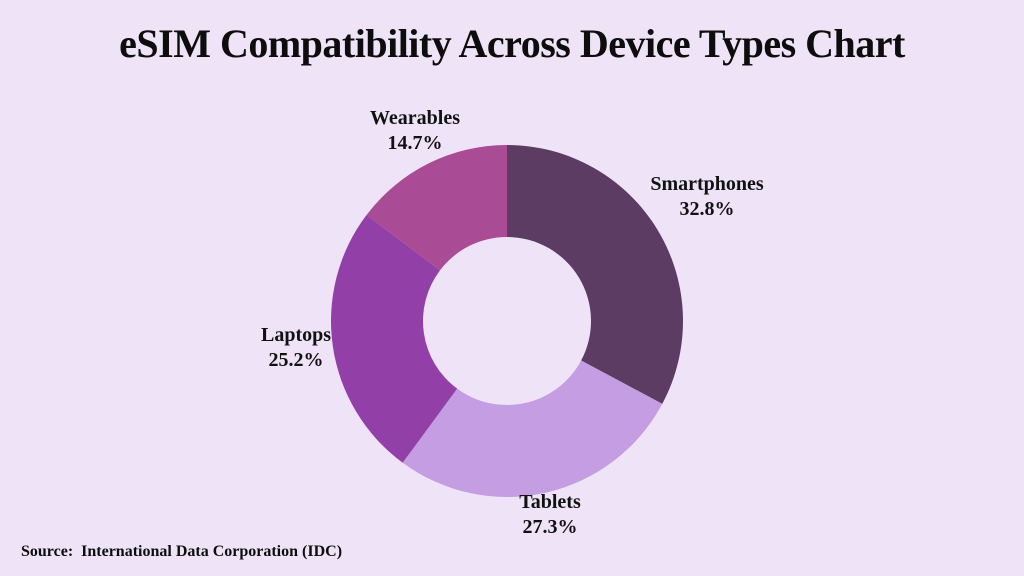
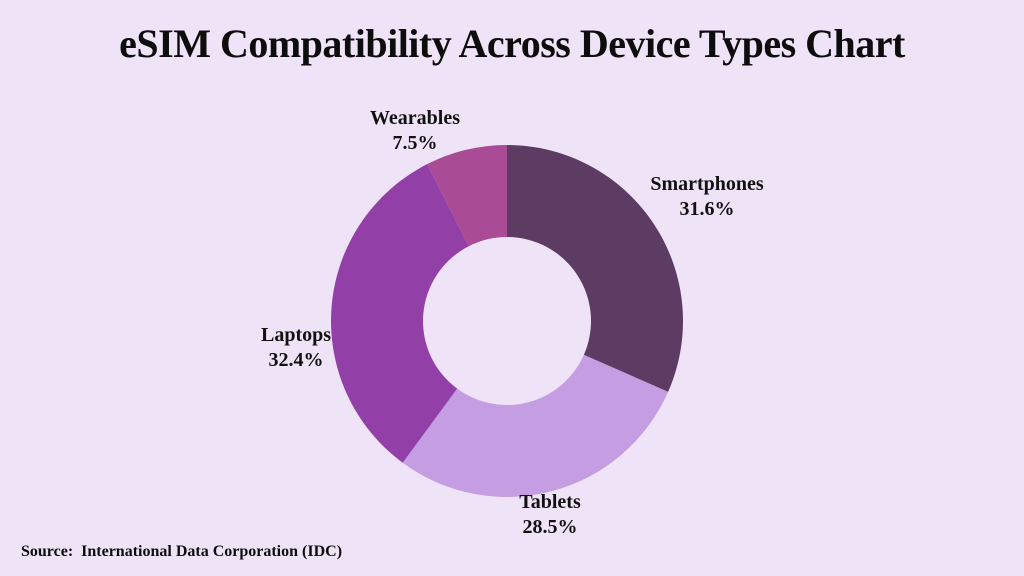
Smartphones: 32.8% -> 31.6%
Tablets: 27.3% -> 28.5%
Laptops: 25.2% -> 32.4%
Wearables: 14.7% -> 7.5%
